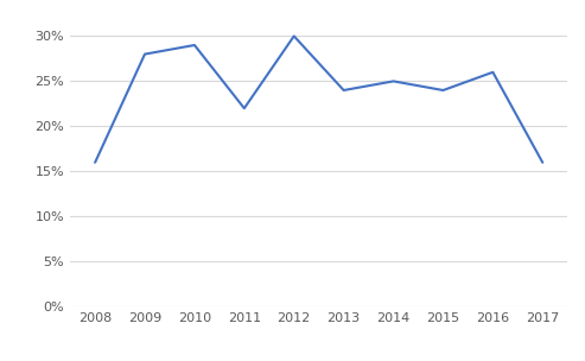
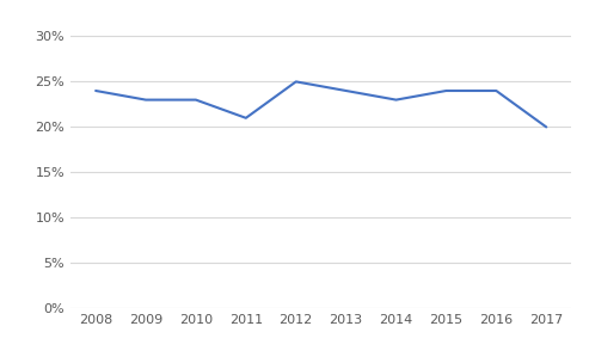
2008: 16% -> 24%
2009: 28% -> 23%
2010: 29% -> 23%
2011: 22% -> 21%
2012: 30% -> 25%
2014: 25% -> 23%
2016: 26% -> 24%
2017: 16% -> 20%
